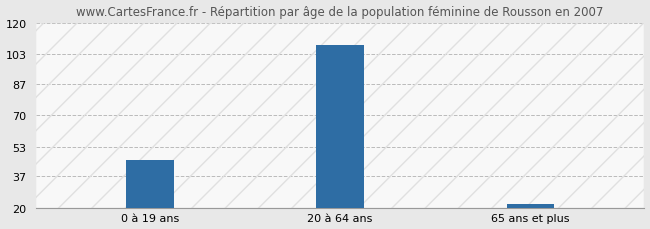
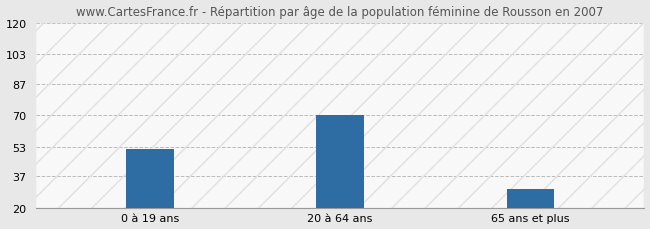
0 à 19 ans: 46 -> 52
20 à 64 ans: 108 -> 70
65 ans et plus: 22 -> 30
